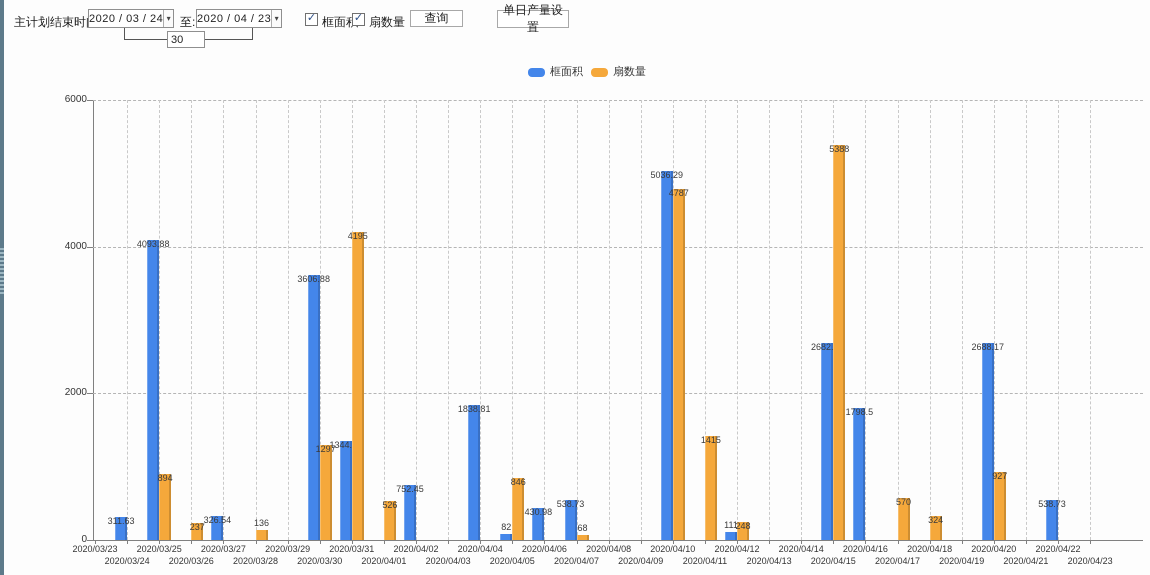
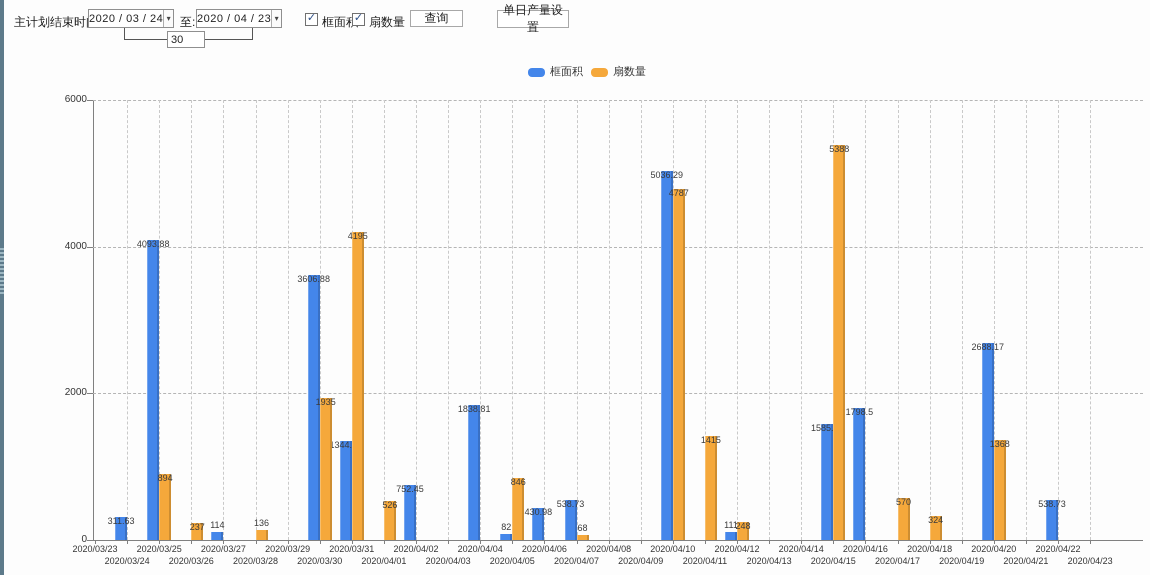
框面积/2020/03/27: 326.54 -> 114
扇数量/2020/03/30: 1297 -> 1935
框面积/2020/04/15: 2682.71 -> 1585.96
扇数量/2020/04/20: 927 -> 1368
